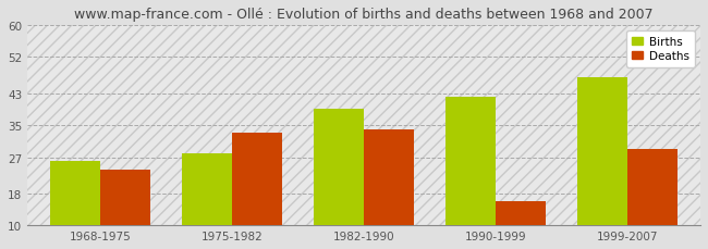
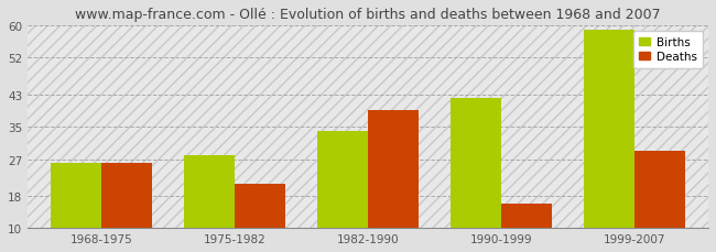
Deaths/1968-1975: 24 -> 26
Deaths/1975-1982: 33 -> 21
Births/1982-1990: 39 -> 34
Deaths/1982-1990: 34 -> 39
Births/1999-2007: 47 -> 59
